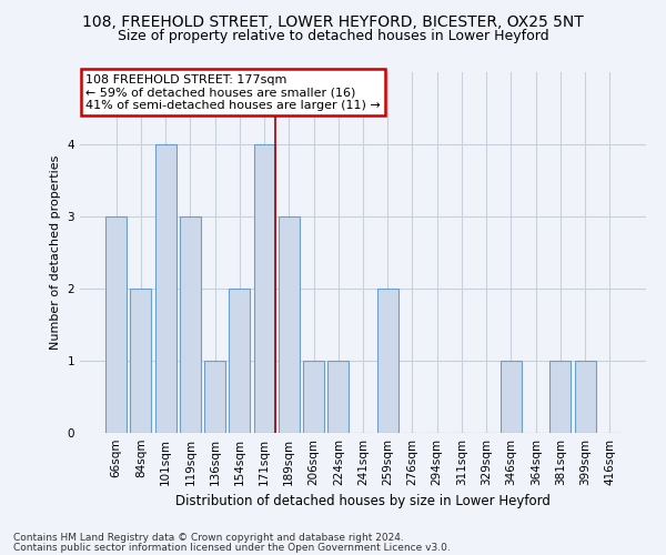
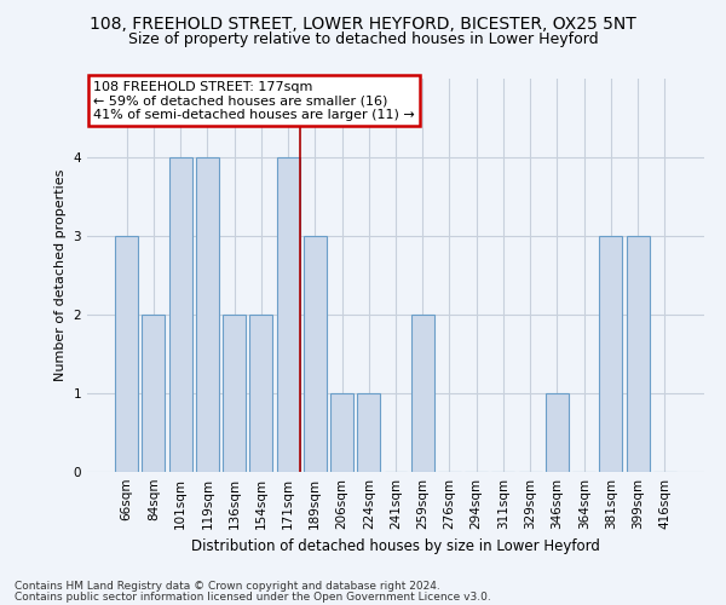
119sqm: 3 -> 4
136sqm: 1 -> 2
381sqm: 1 -> 3
399sqm: 1 -> 3
